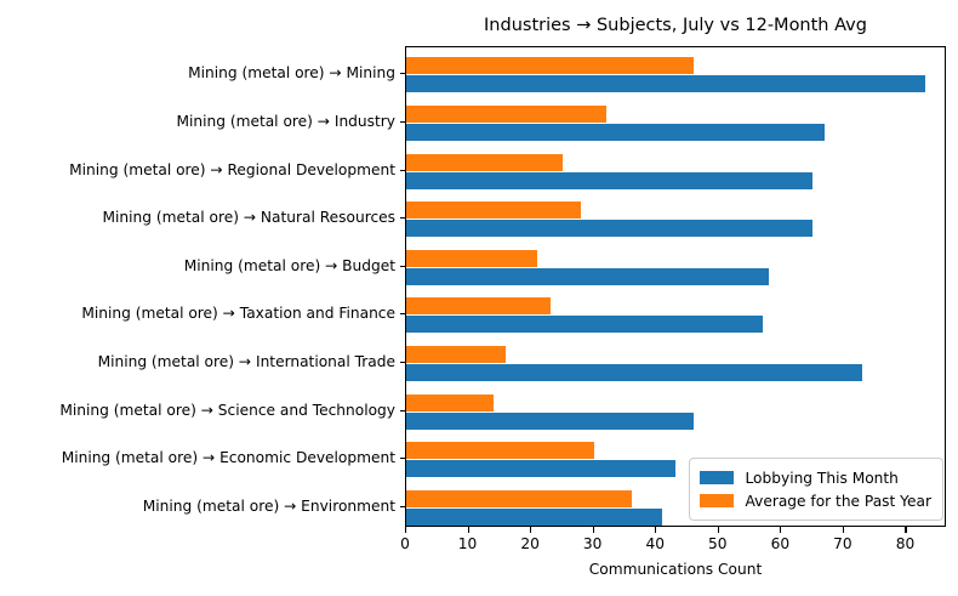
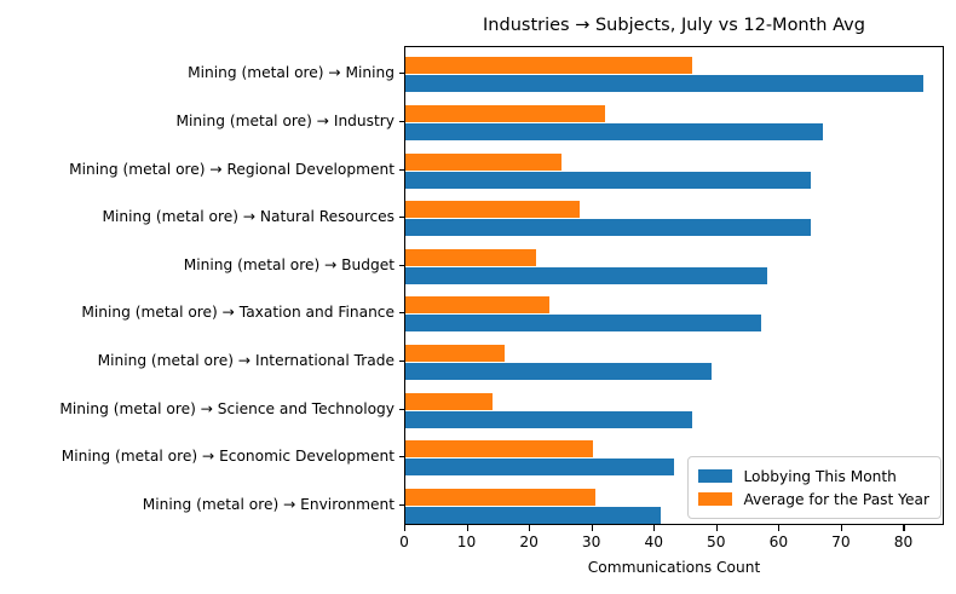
Lobbying This Month/Mining (metal ore) → International Trade: 73 -> 49
Average for the Past Year/Mining (metal ore) → Environment: 36 -> 30
